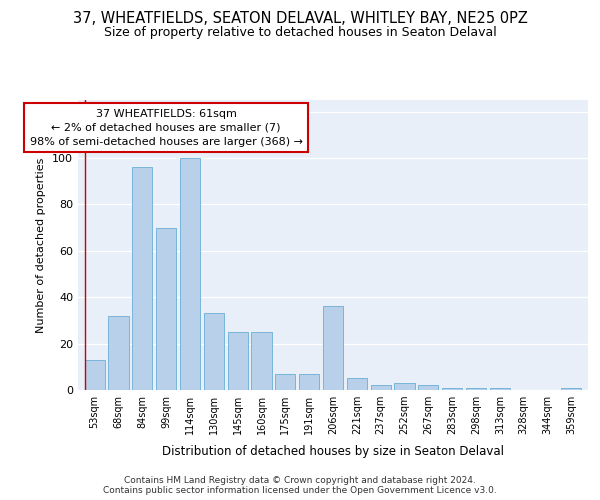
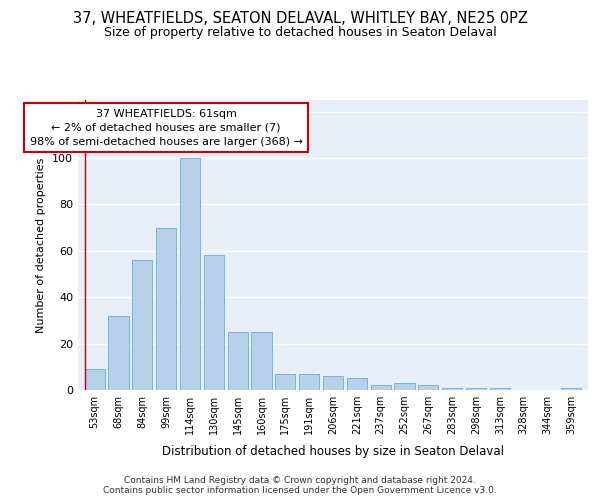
53sqm: 13 -> 9
84sqm: 96 -> 56
130sqm: 33 -> 58
206sqm: 36 -> 6
